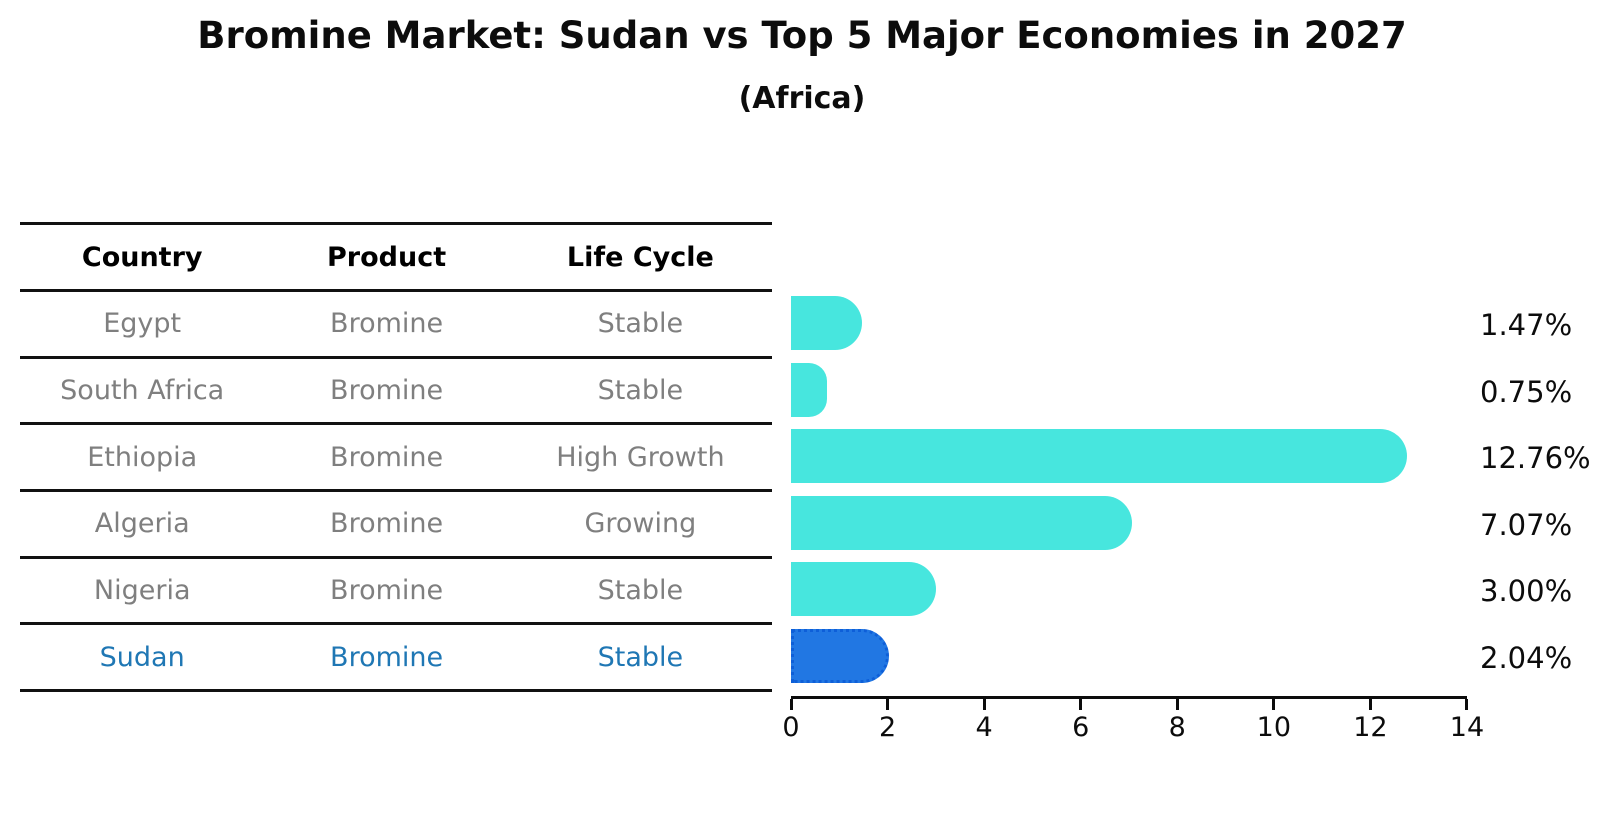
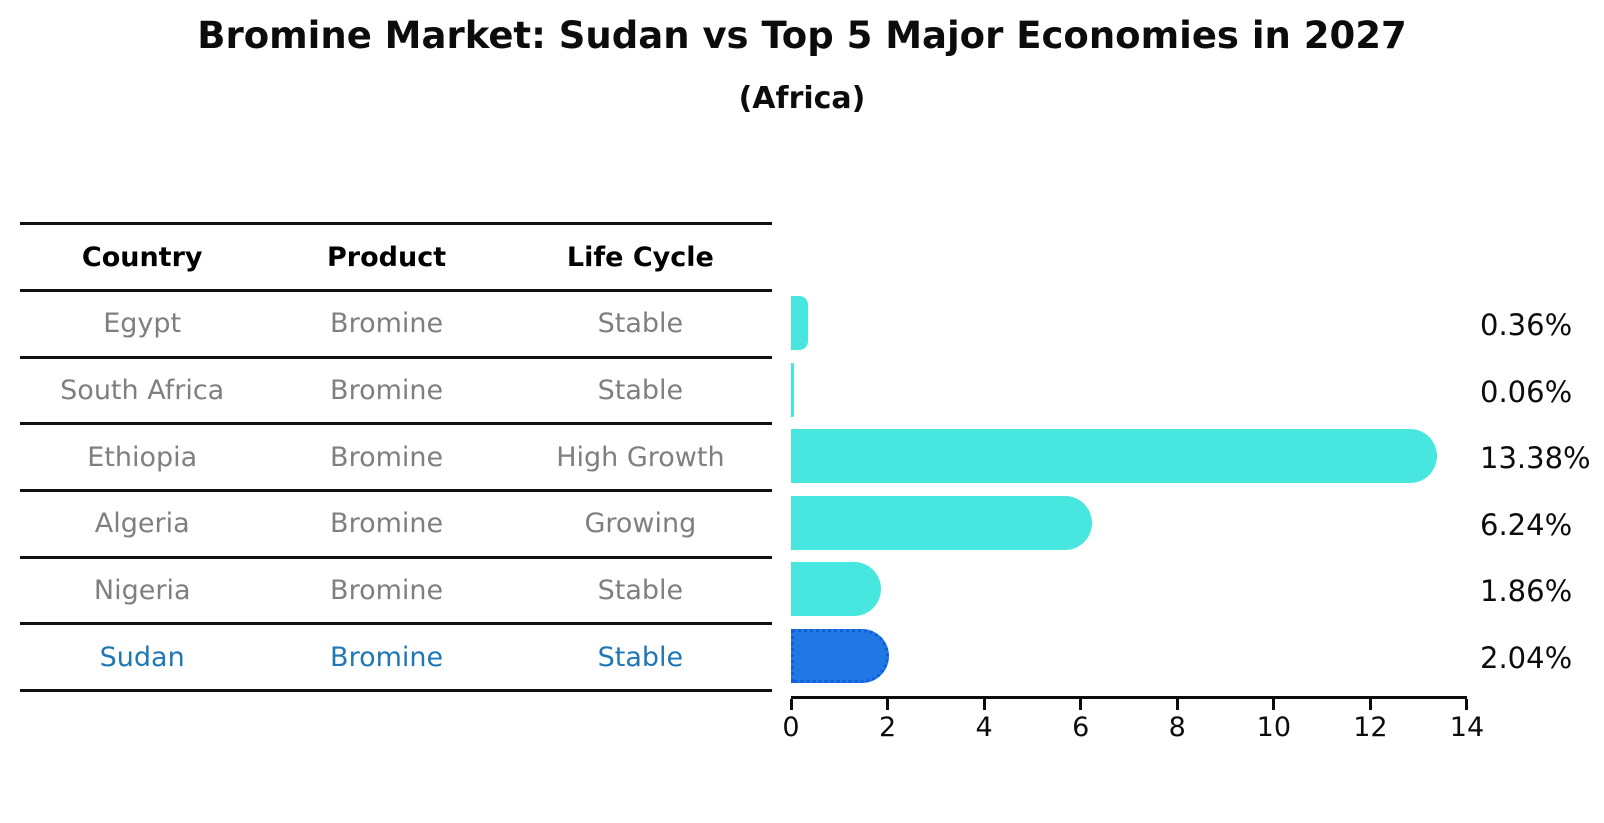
Egypt: 1.47% -> 0.36%
South Africa: 0.75% -> 0.06%
Ethiopia: 12.76% -> 13.38%
Algeria: 7.07% -> 6.24%
Nigeria: 3.00% -> 1.86%
